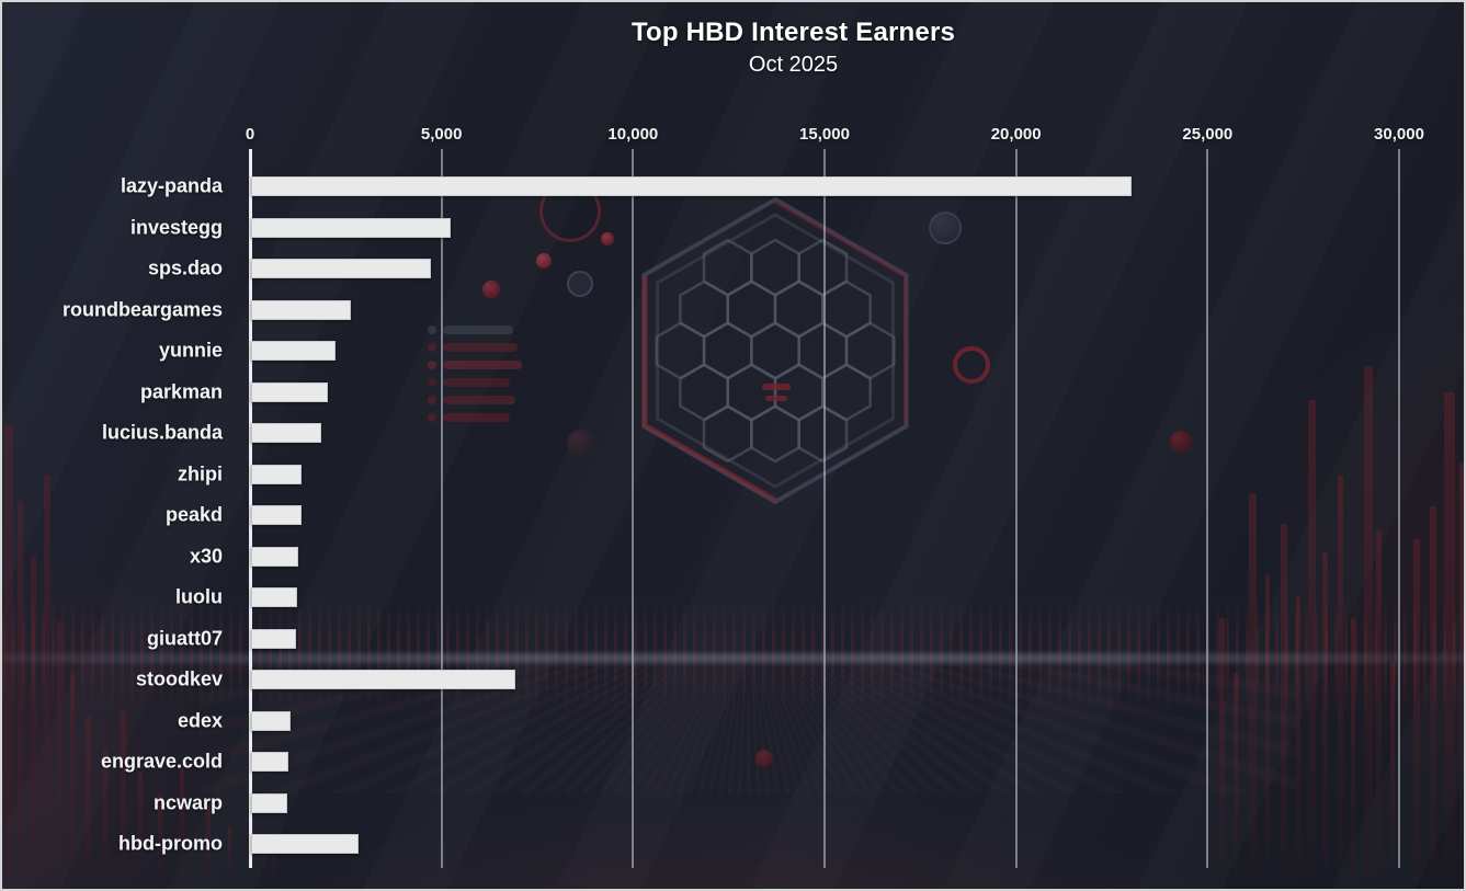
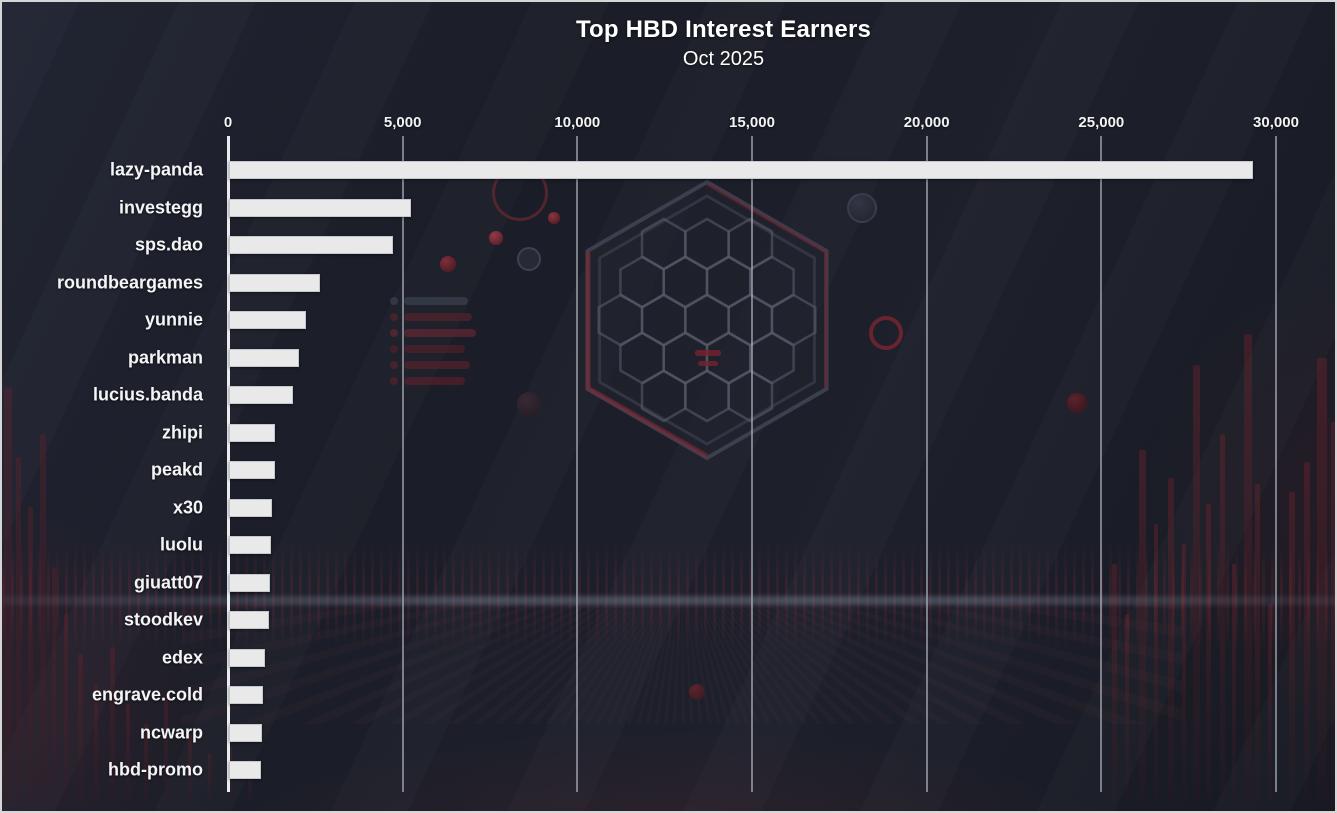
lazy-panda: 23000 -> 29300
stoodkev: 6900 -> 1100
hbd-promo: 2800 -> 900
